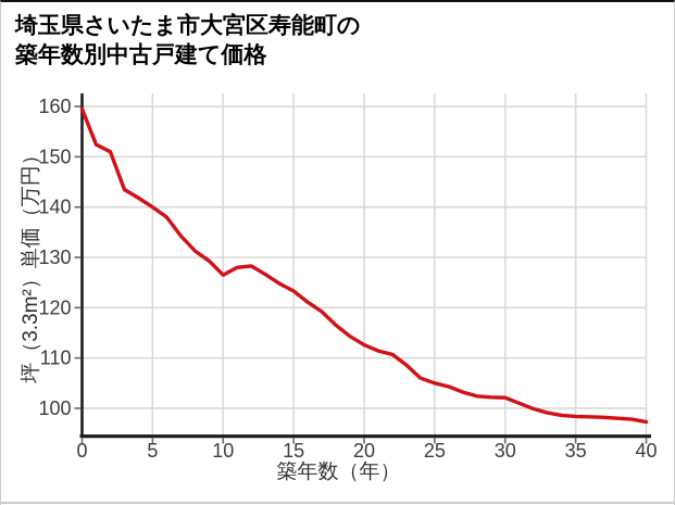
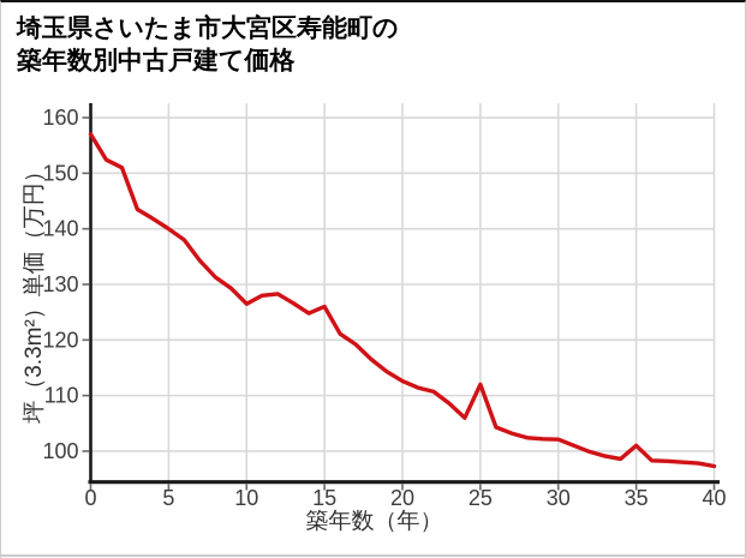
0: 160 -> 157
15: 123 -> 126
25: 105 -> 112
35: 98 -> 101
